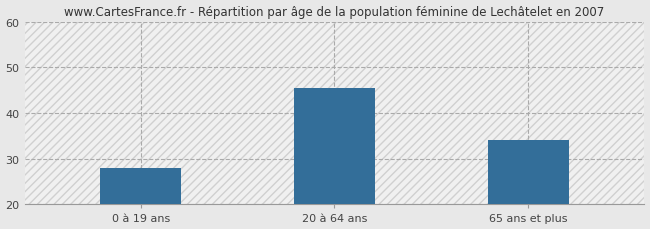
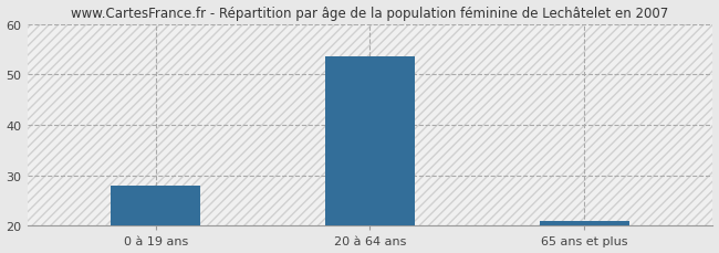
20 à 64 ans: 45.5 -> 53.5
65 ans et plus: 34.0 -> 21.0
